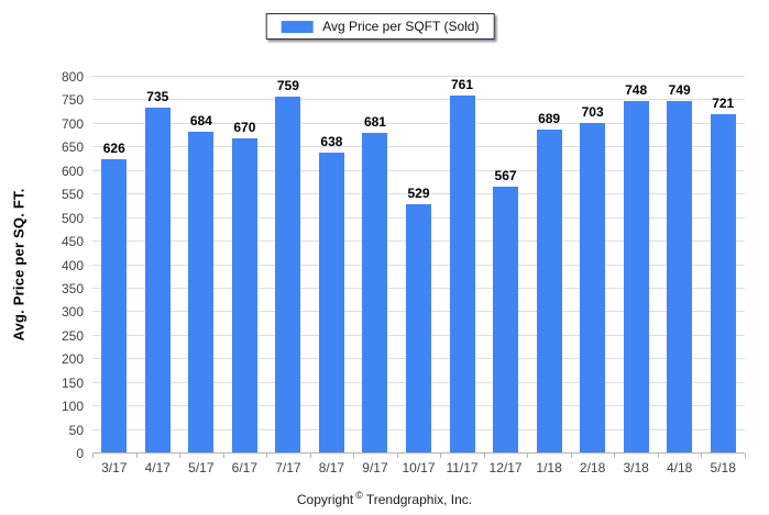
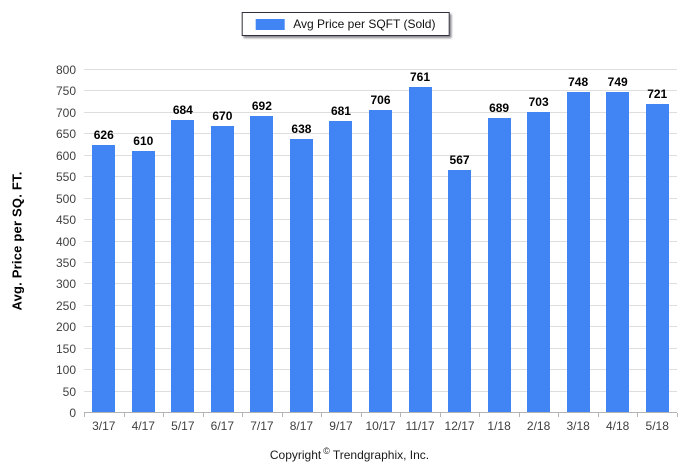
4/17: 735 -> 610
7/17: 759 -> 692
10/17: 529 -> 706
